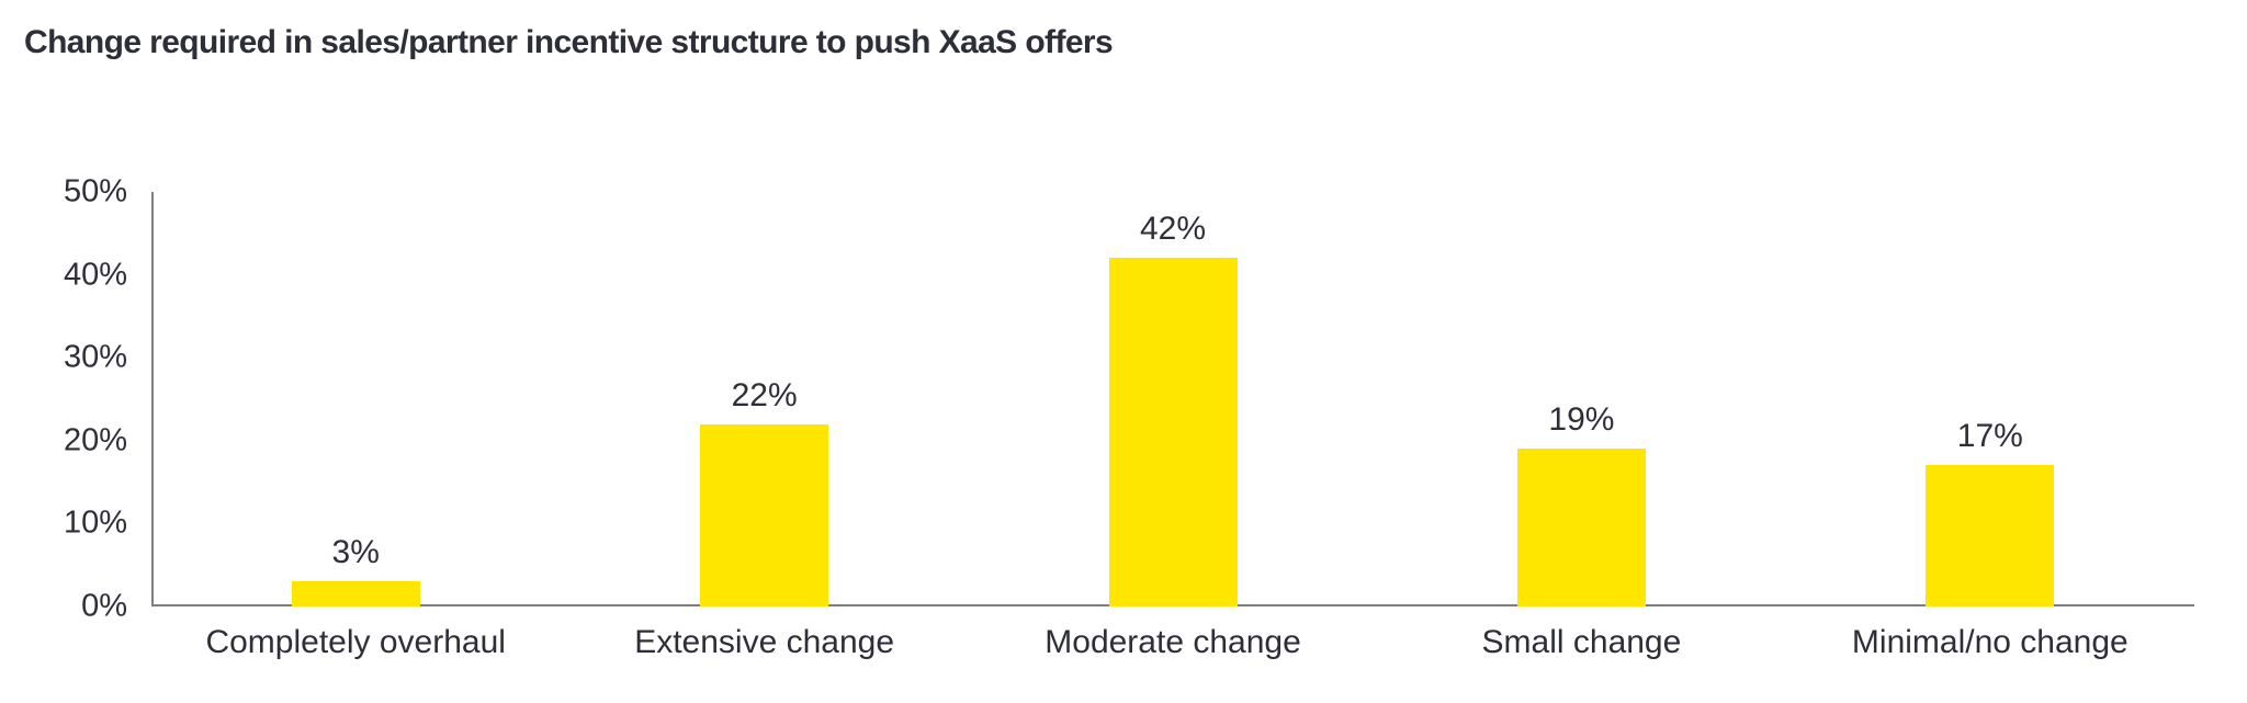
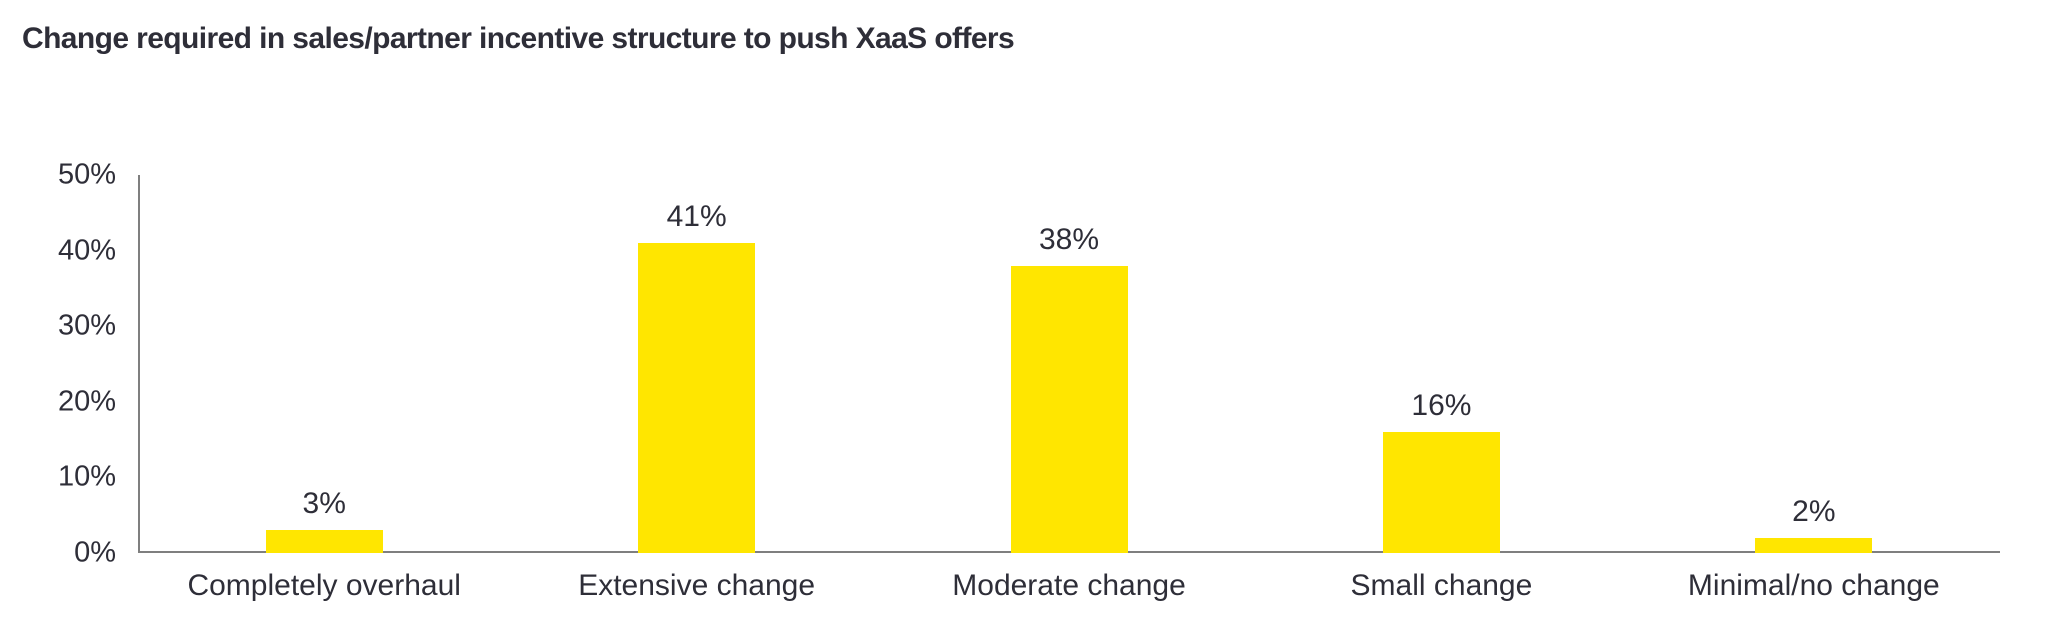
Extensive change: 22% -> 41%
Moderate change: 42% -> 38%
Small change: 19% -> 16%
Minimal/no change: 17% -> 2%
